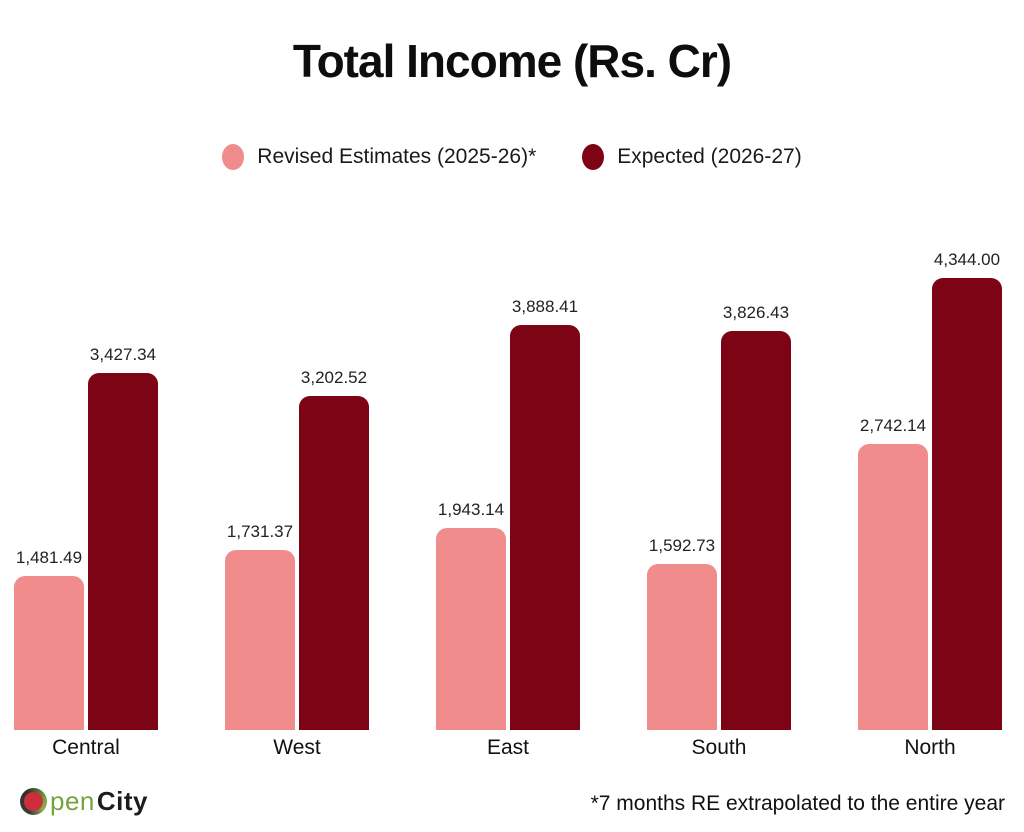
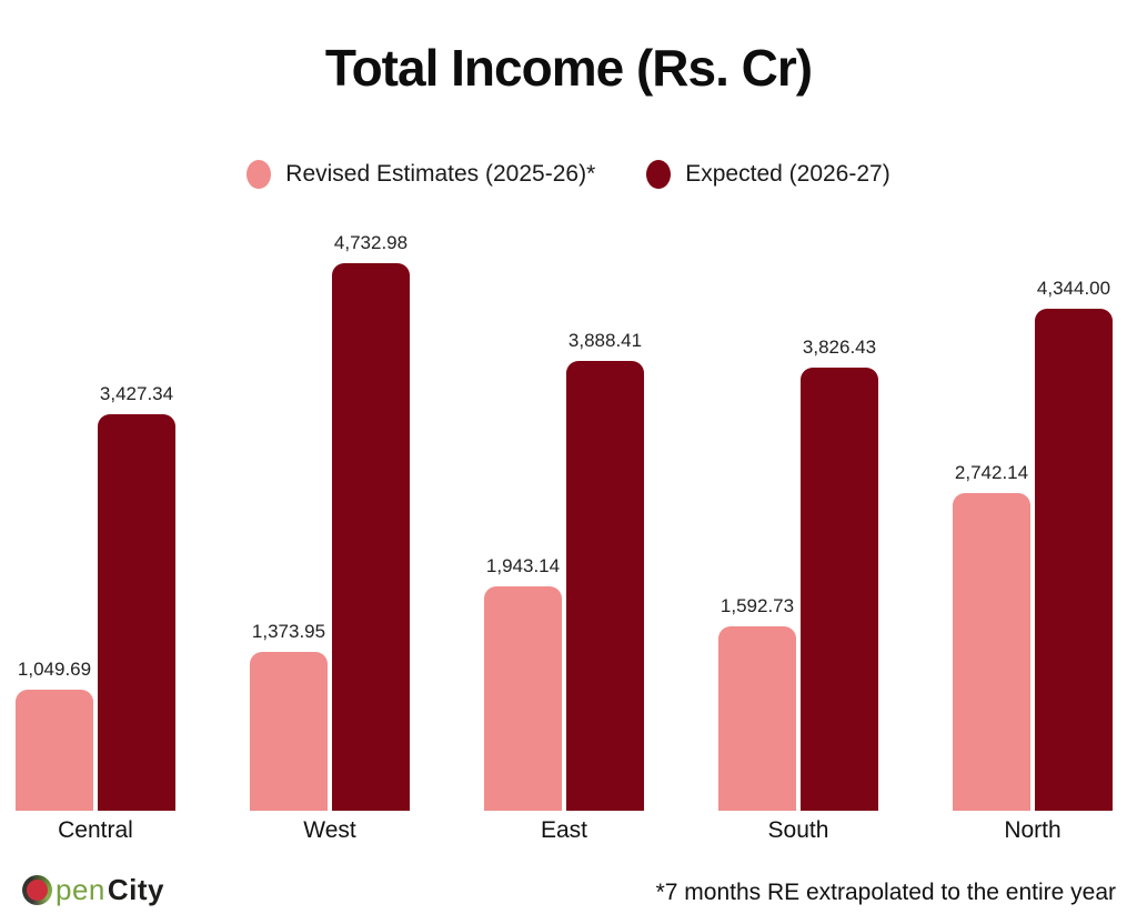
Revised Estimates (2025-26)*/Central: 1,481.49 -> 1,049.69
Revised Estimates (2025-26)*/West: 1,731.37 -> 1,373.95
Expected (2026-27)/West: 3,202.52 -> 4,732.98
